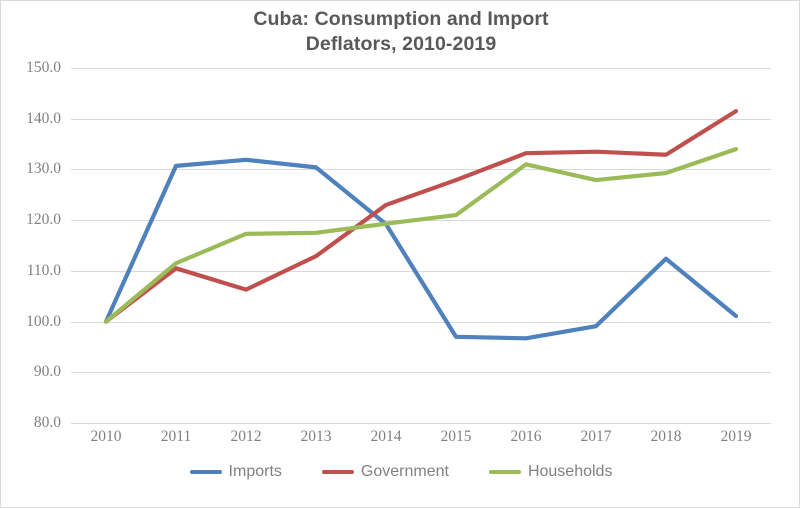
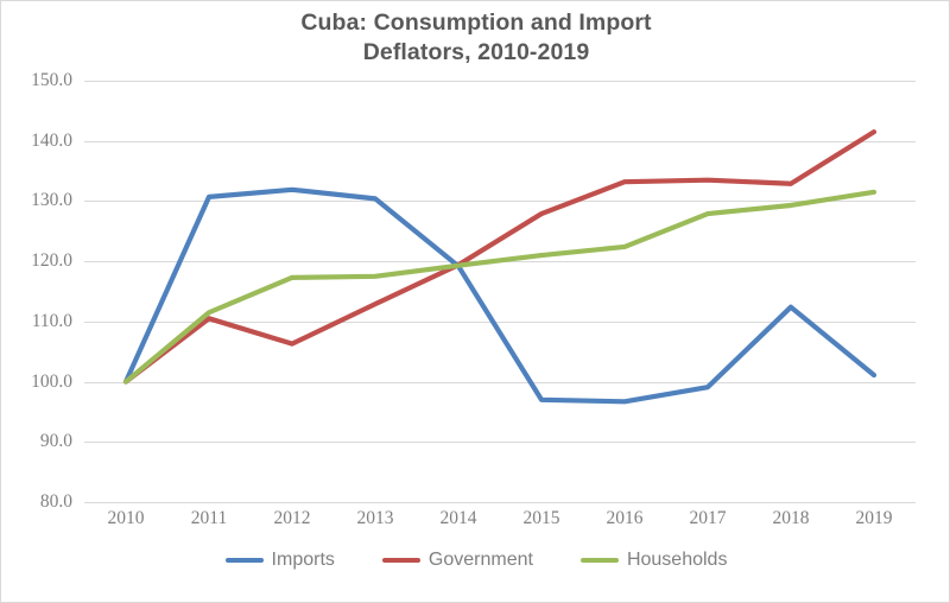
Government/2014: 123 -> 119
Households/2016: 131 -> 122
Households/2019: 134 -> 132
